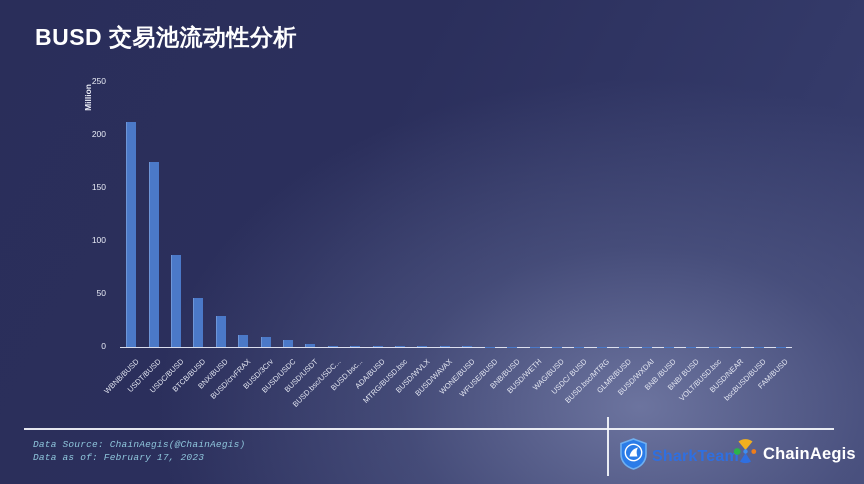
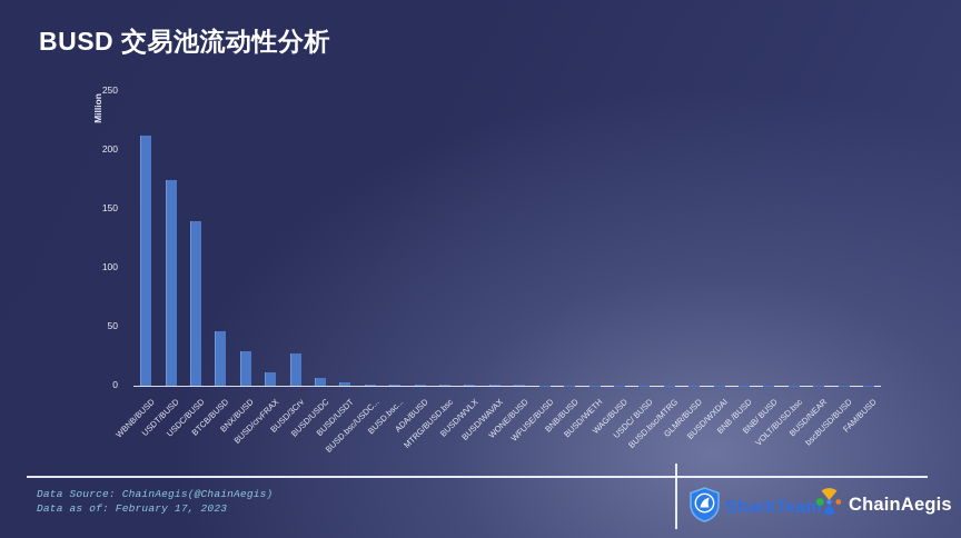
USDC/BUSD: 87 -> 140
BUSD/3Crv: 9 -> 27
